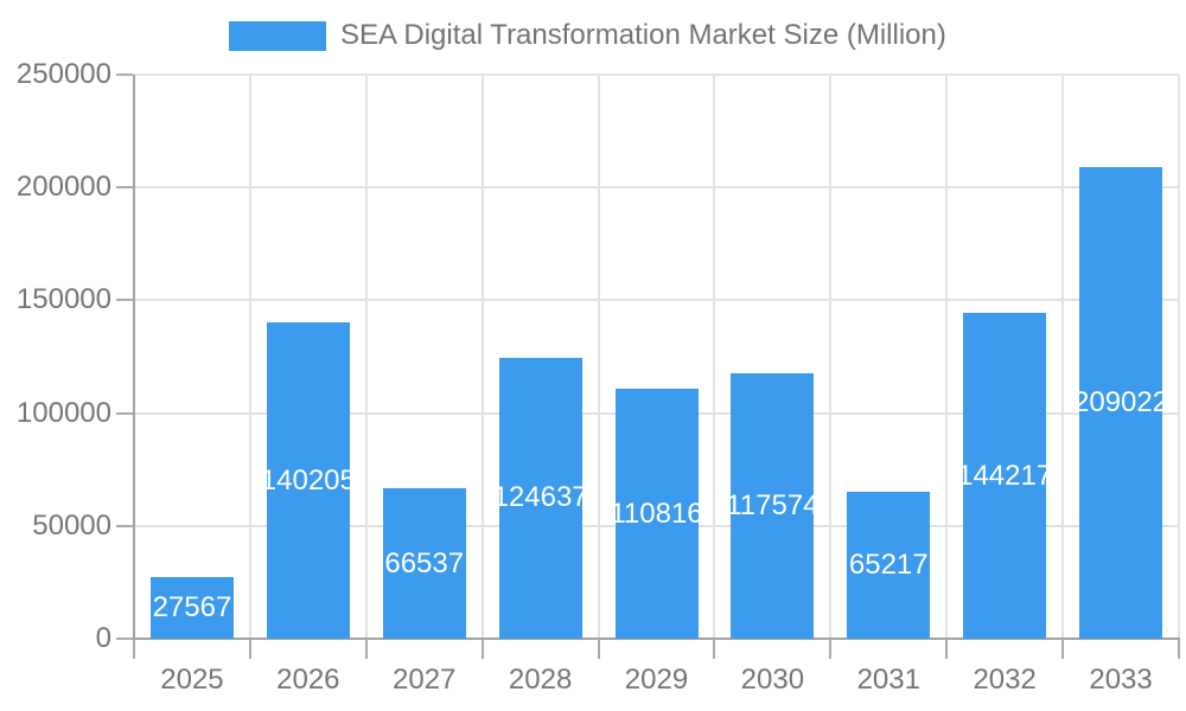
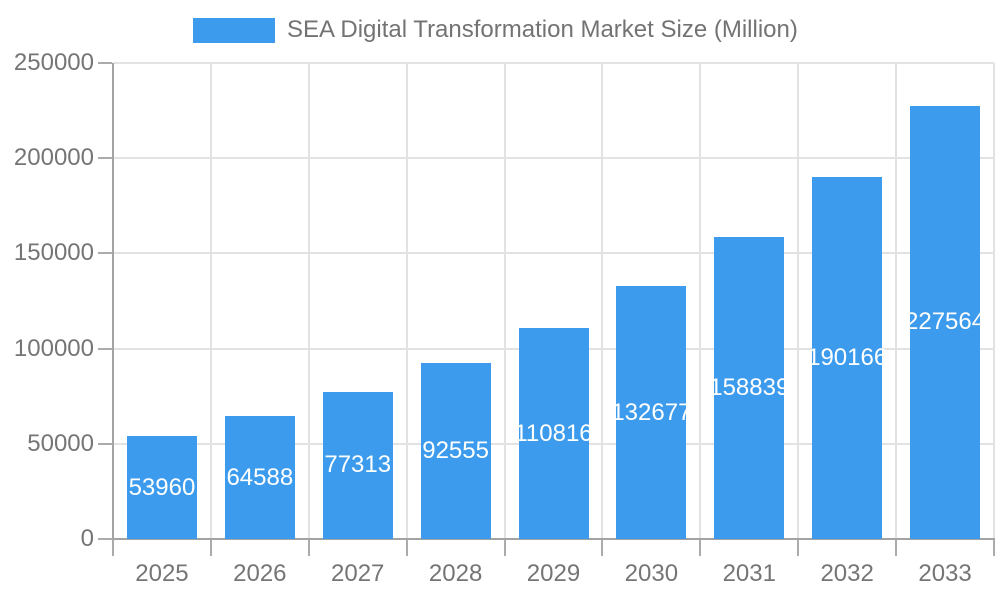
2025: 27567 -> 53960
2026: 140205 -> 64588
2027: 66537 -> 77313
2028: 124637 -> 92555
2030: 117574 -> 132677
2031: 65217 -> 158839
2032: 144217 -> 190166
2033: 209022 -> 227564
